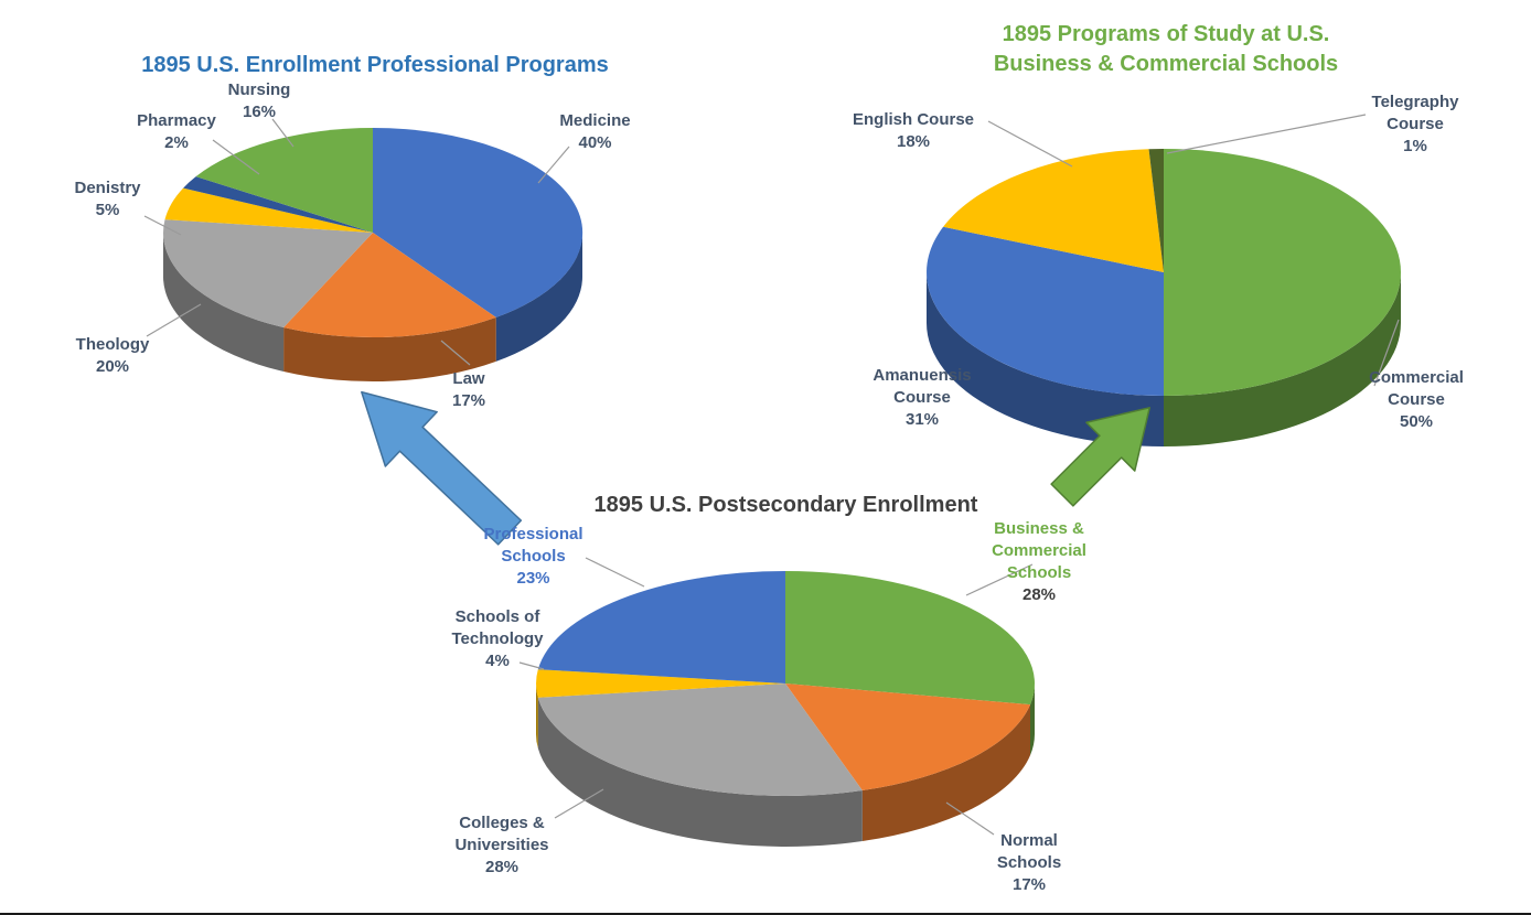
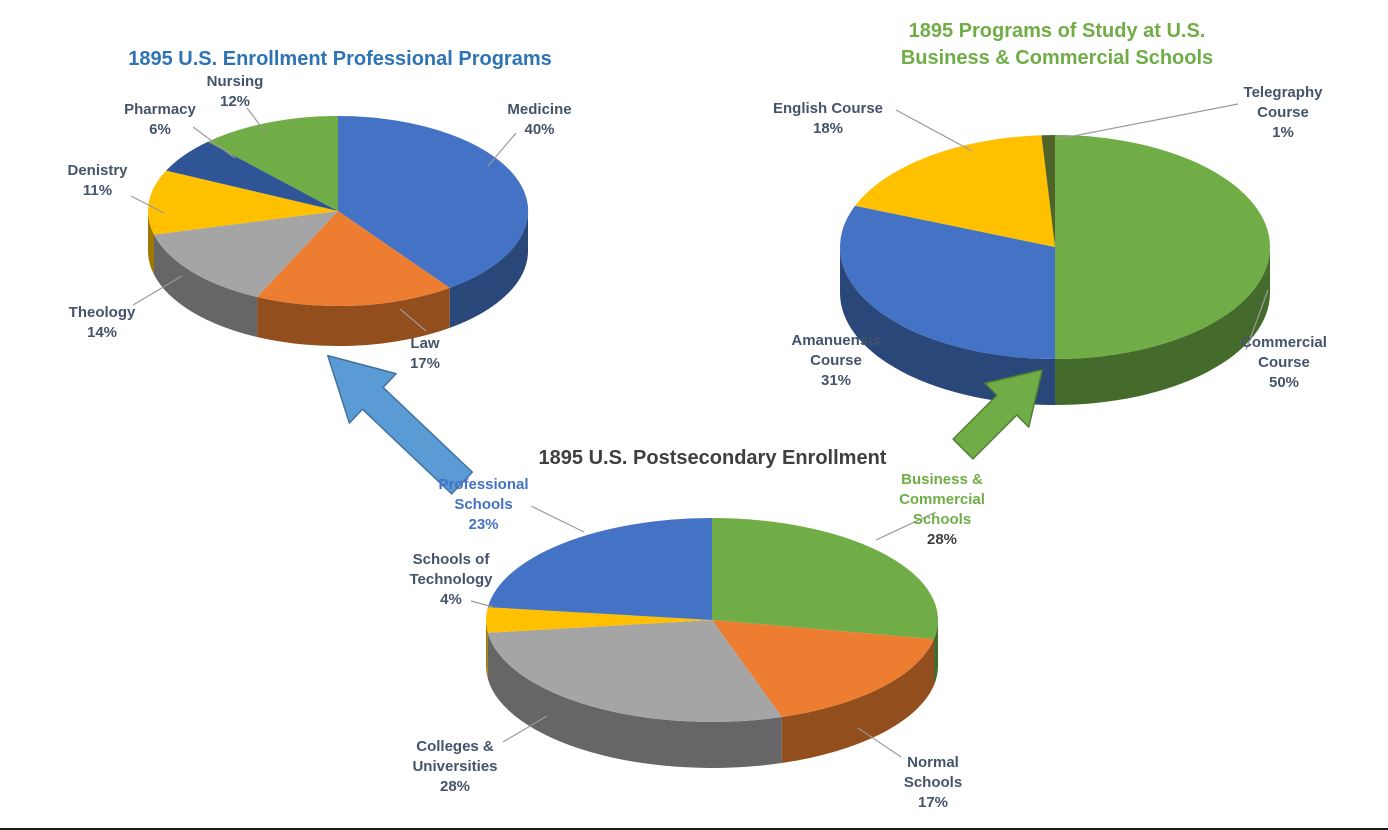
1895 U.S. Enrollment Professional Programs/Theology: 20% -> 14%
1895 U.S. Enrollment Professional Programs/Denistry: 5% -> 11%
1895 U.S. Enrollment Professional Programs/Pharmacy: 2% -> 6%
1895 U.S. Enrollment Professional Programs/Nursing: 16% -> 12%
